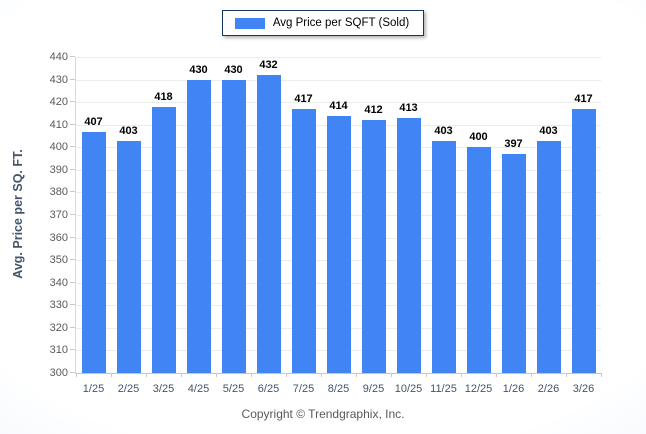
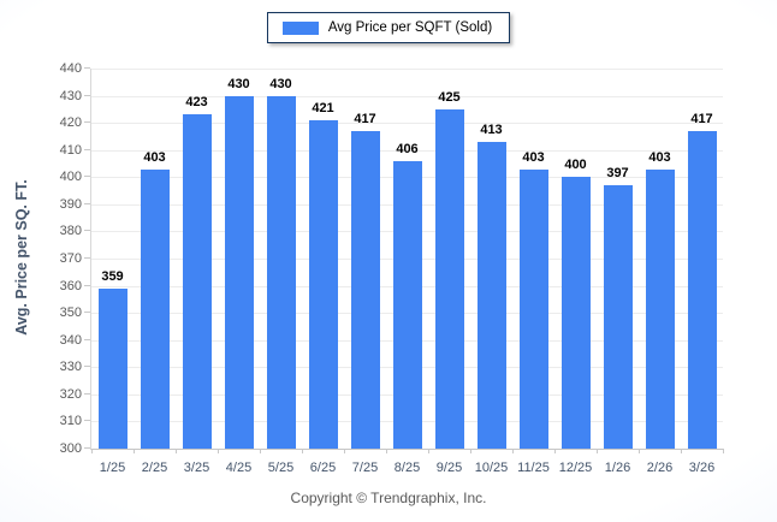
1/25: 407 -> 359
3/25: 418 -> 423
6/25: 432 -> 421
8/25: 414 -> 406
9/25: 412 -> 425
